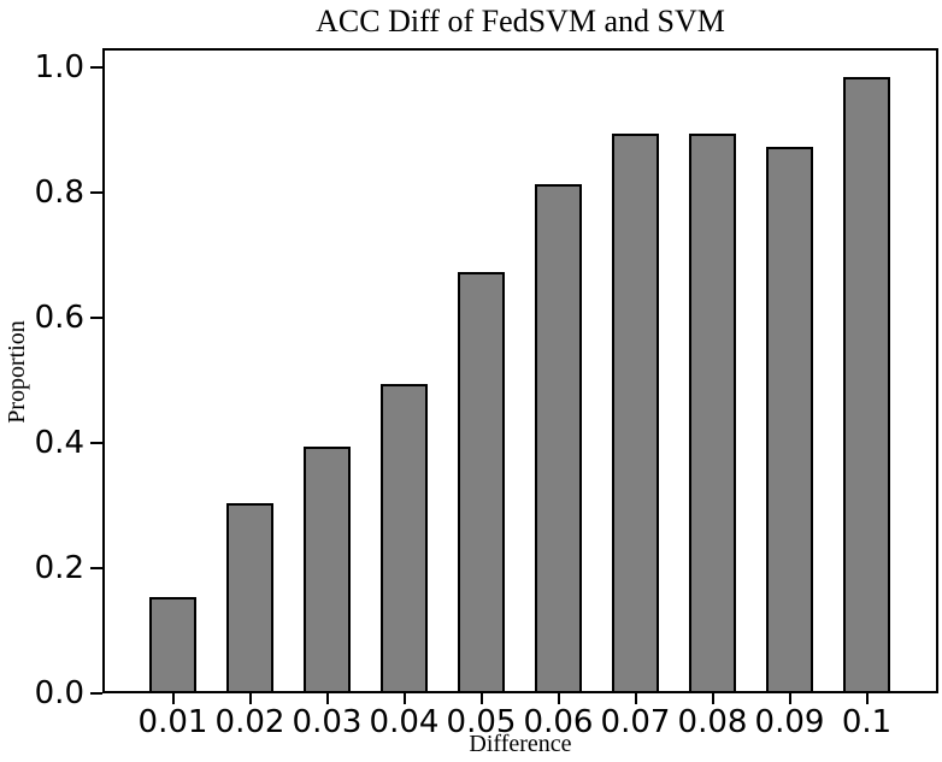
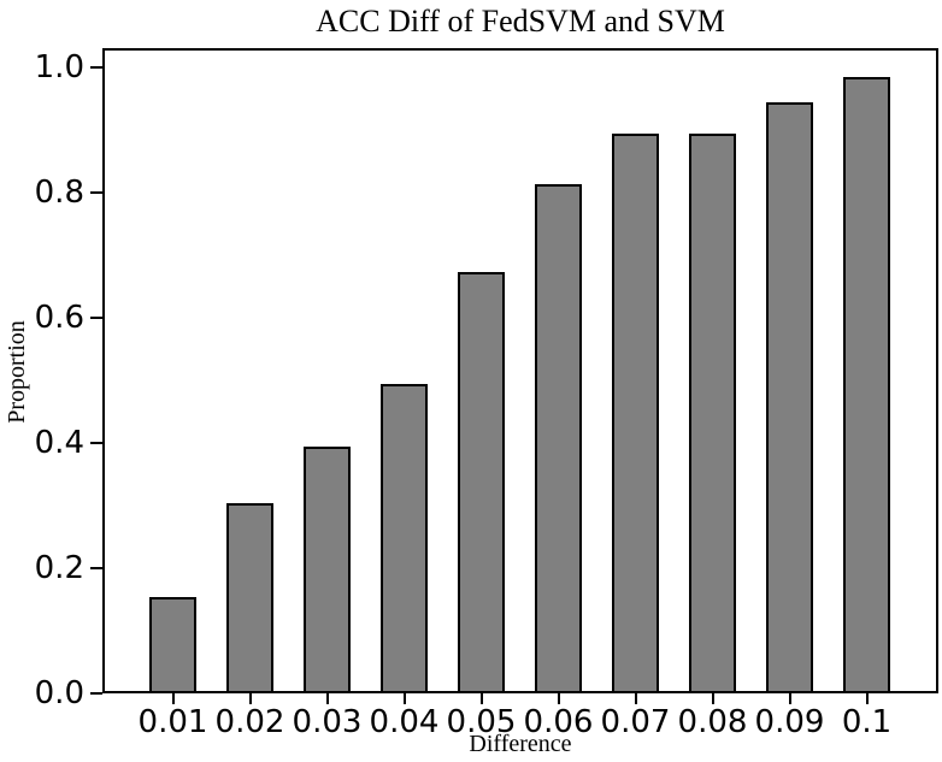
0.09: 0.87 -> 0.94
